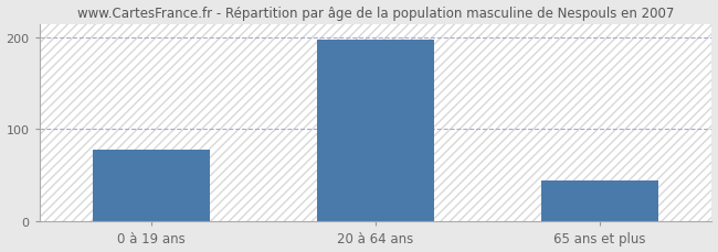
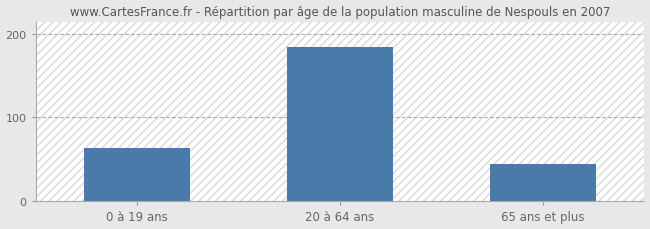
0 à 19 ans: 78 -> 63
20 à 64 ans: 198 -> 185
